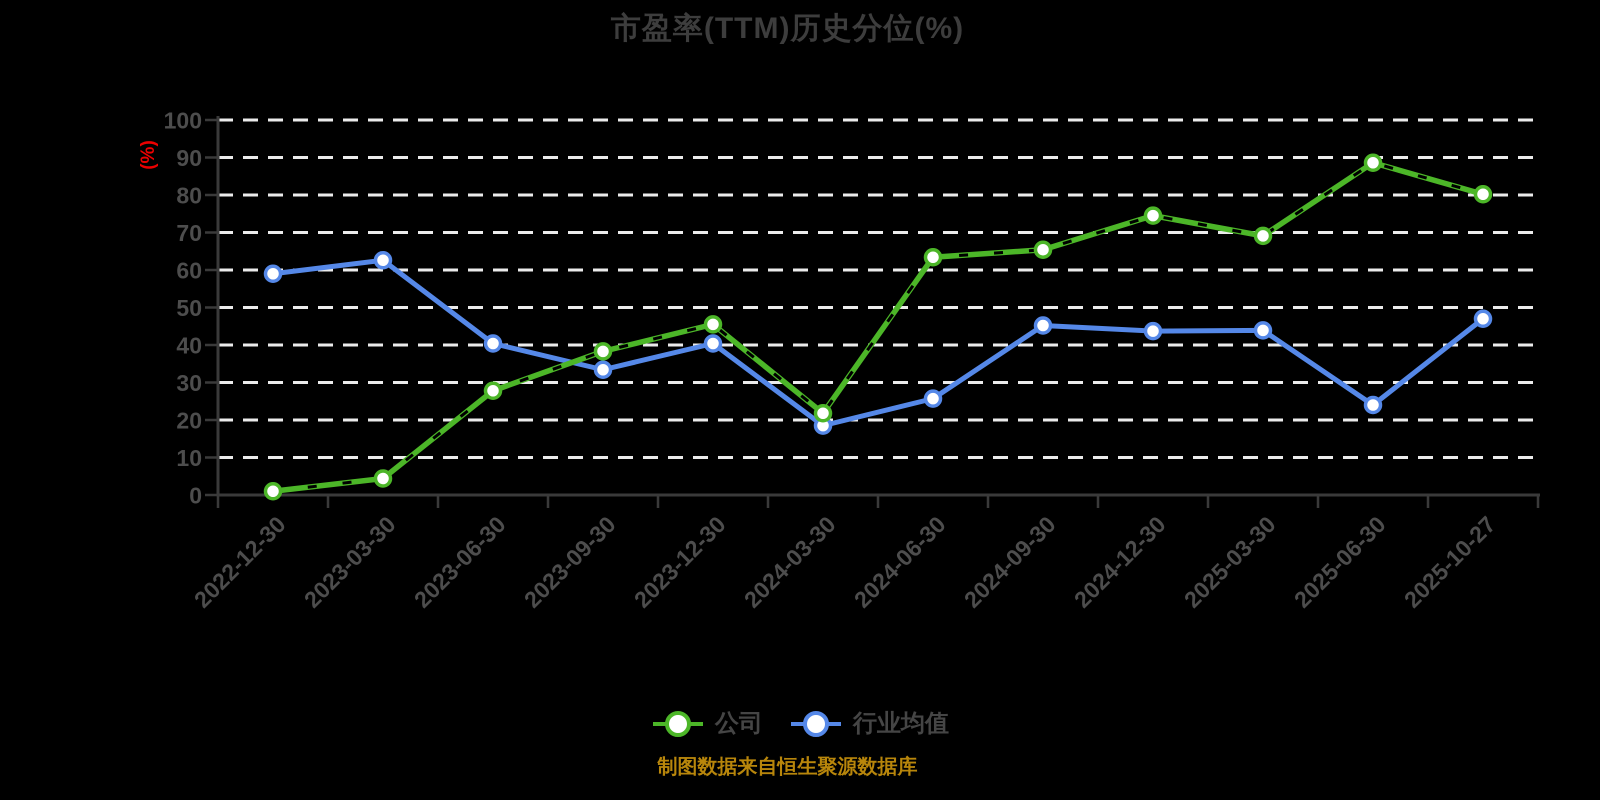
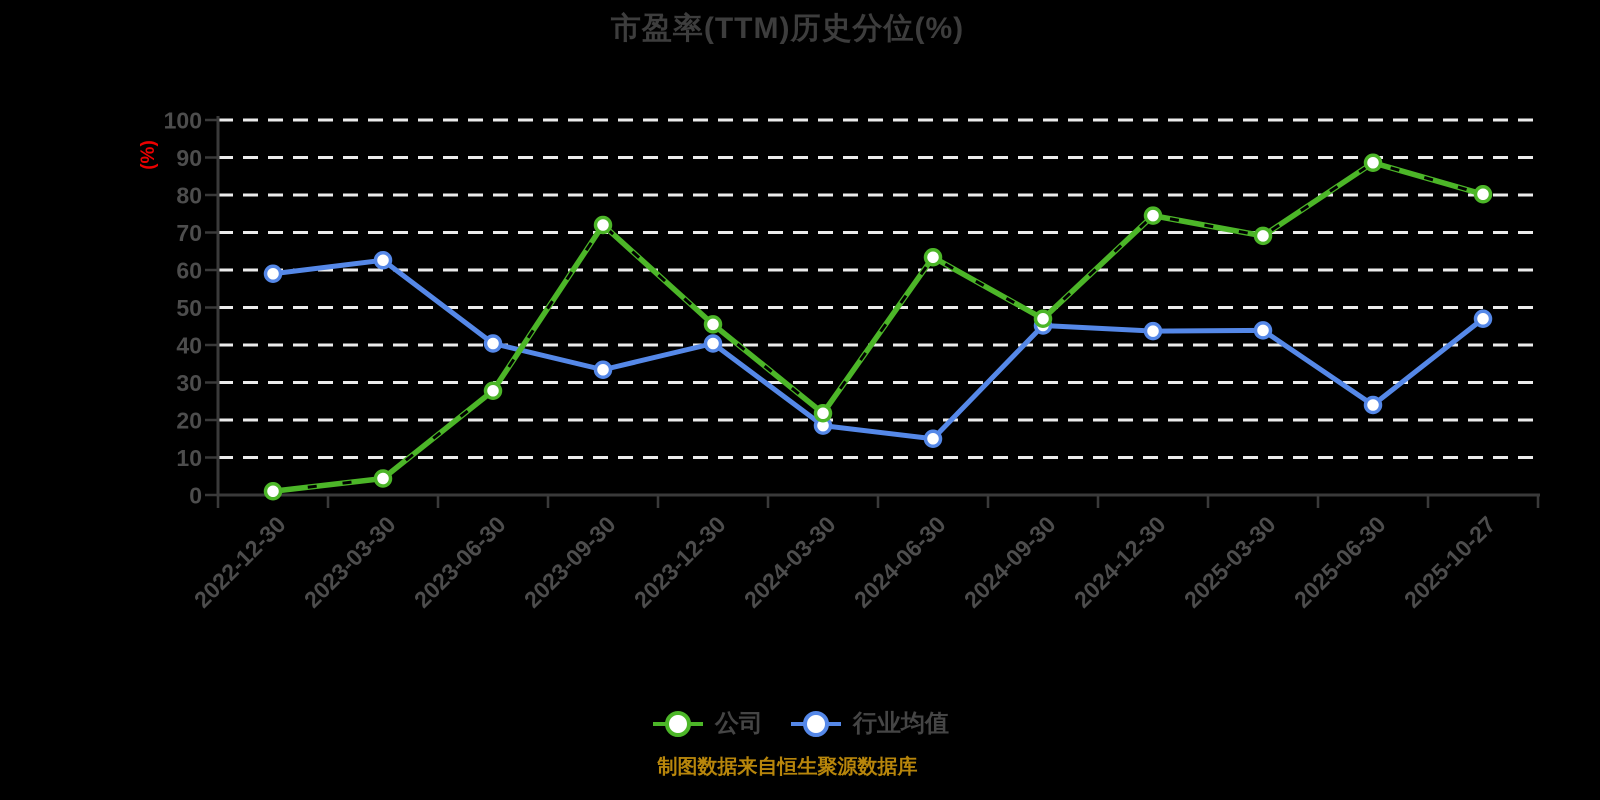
公司/2023-09-30: 38 -> 72
行业均值/2024-06-30: 26 -> 15
公司/2024-09-30: 65 -> 47
